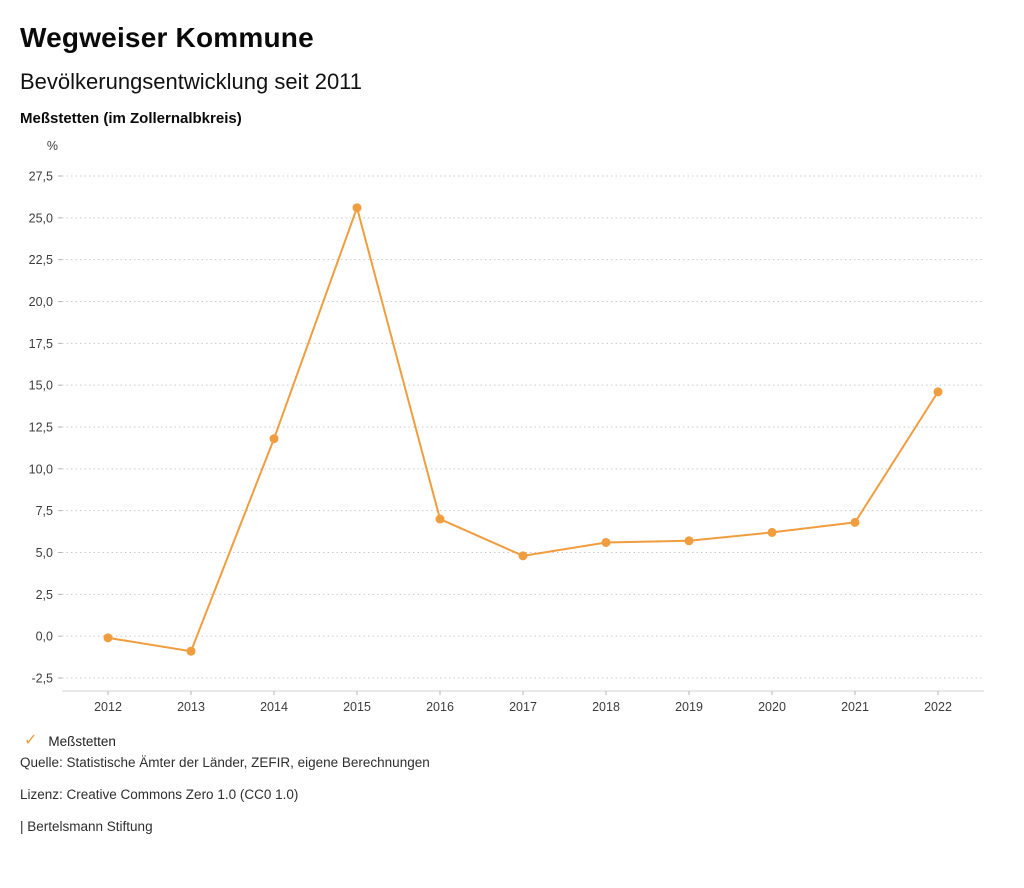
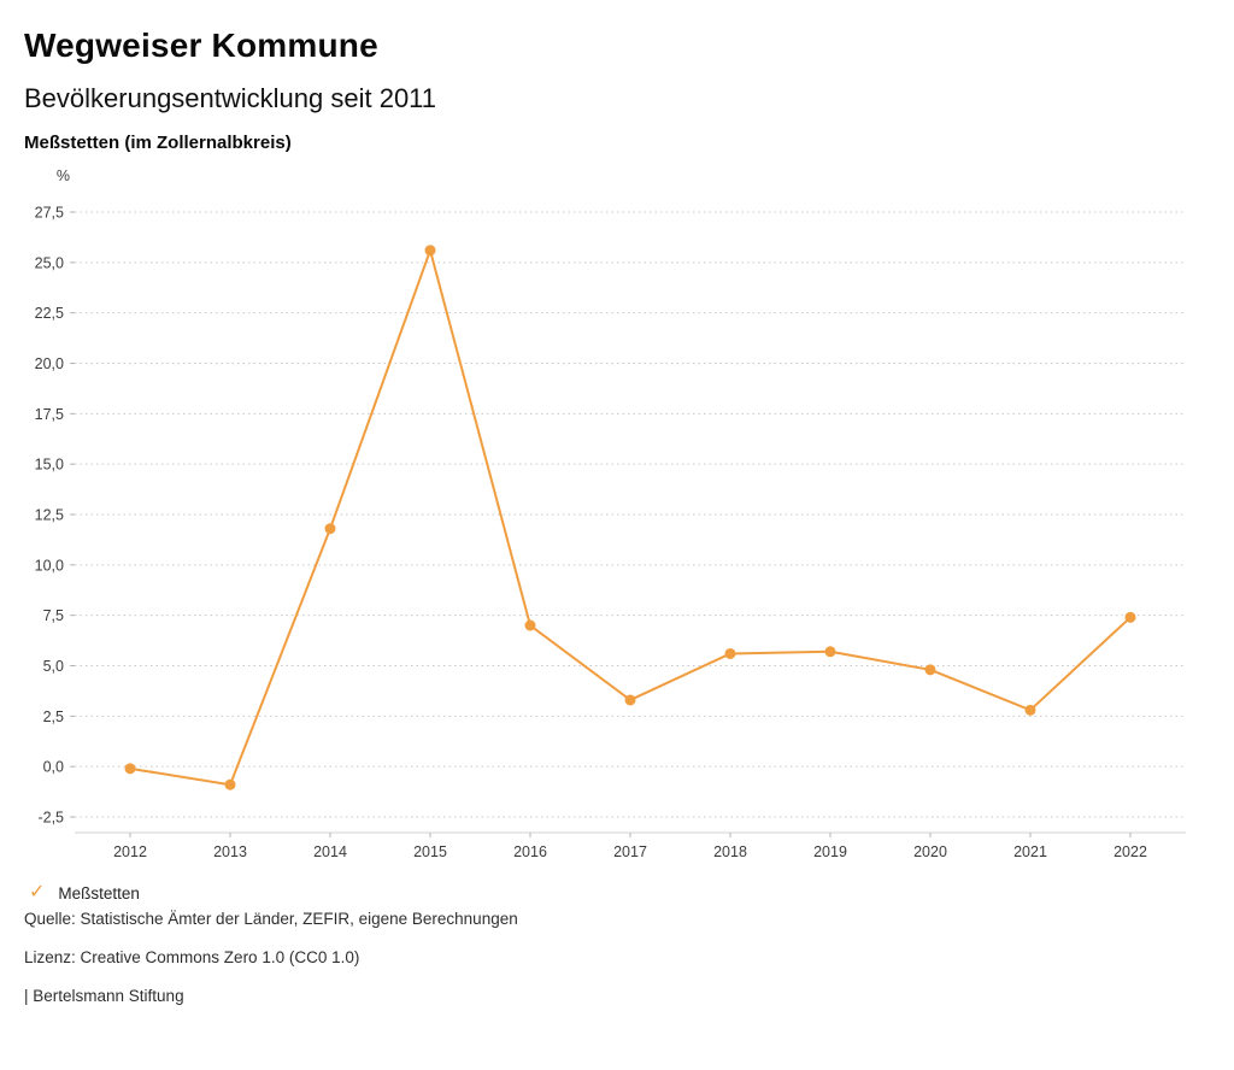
2017: 4,8 -> 3,3
2020: 6,2 -> 4,8
2021: 6,8 -> 2,8
2022: 14,6 -> 7,4
